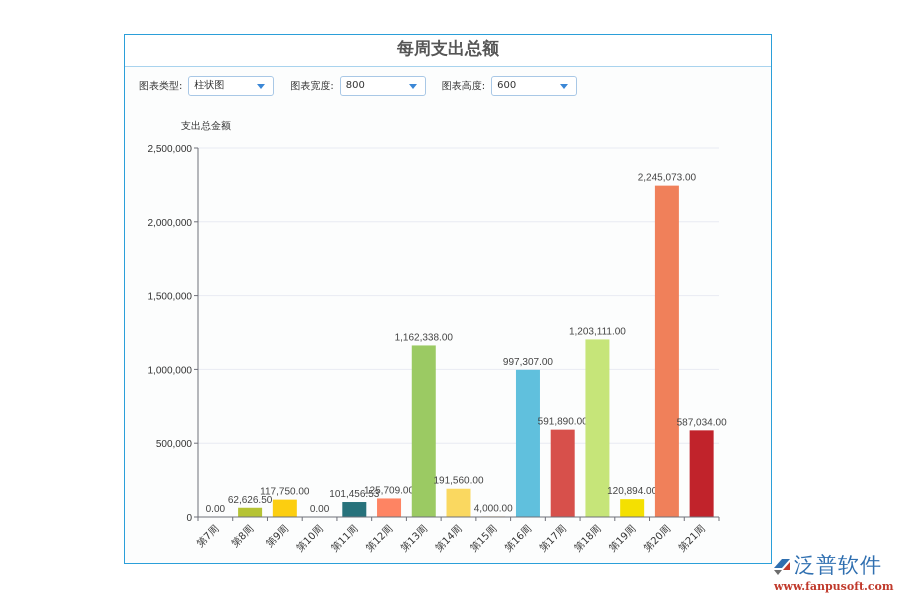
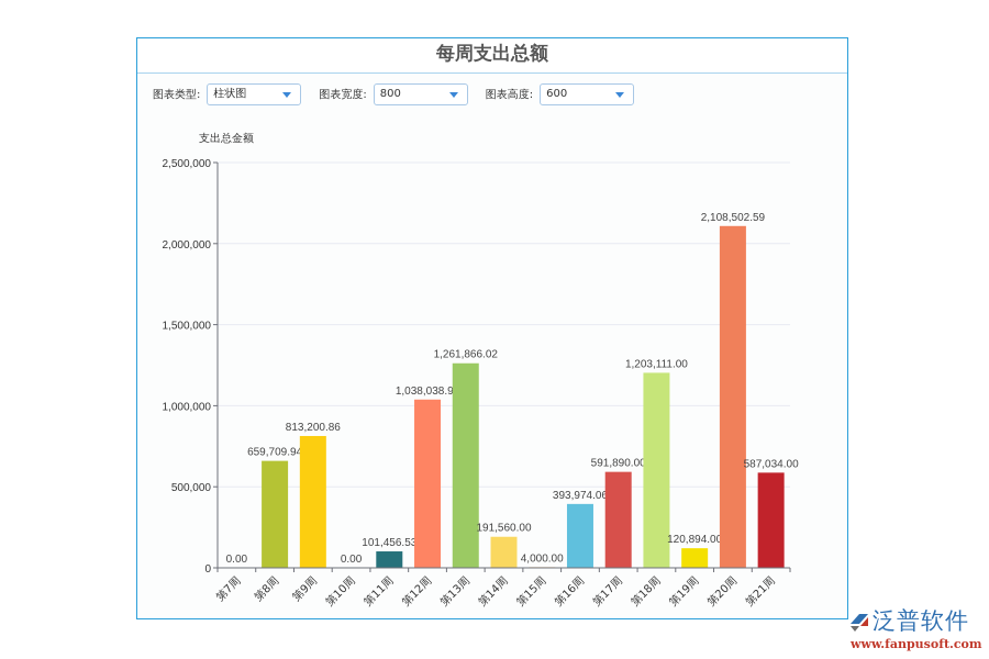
第8周: 62,626.50 -> 659,709.94
第9周: 117,750.00 -> 813,200.86
第12周: 125,709.00 -> 1,038,038.99
第13周: 1,162,338.00 -> 1,261,866.02
第16周: 997,307.00 -> 393,974.06
第20周: 2,245,073.00 -> 2,108,502.59
